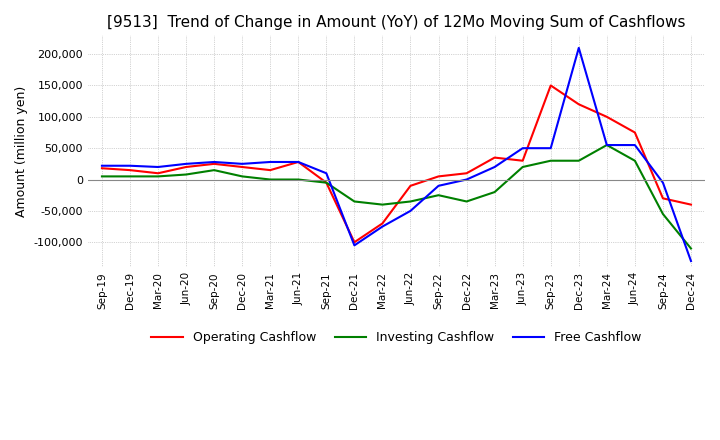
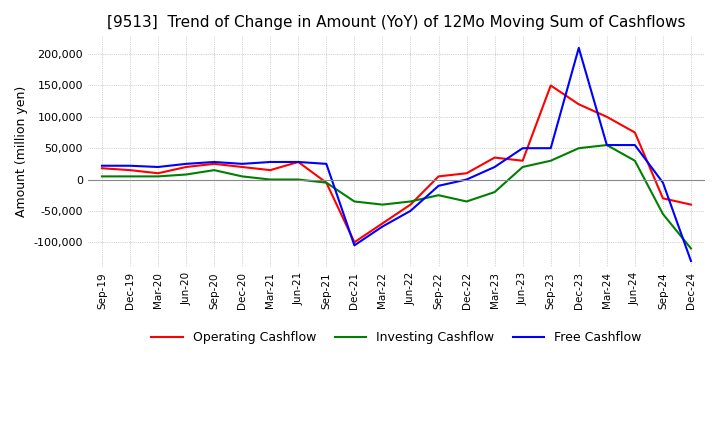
Free Cashflow/Sep-21: 10,000 -> 25,000
Operating Cashflow/Jun-22: -10,000 -> -40,000
Investing Cashflow/Dec-23: 30,000 -> 50,000
